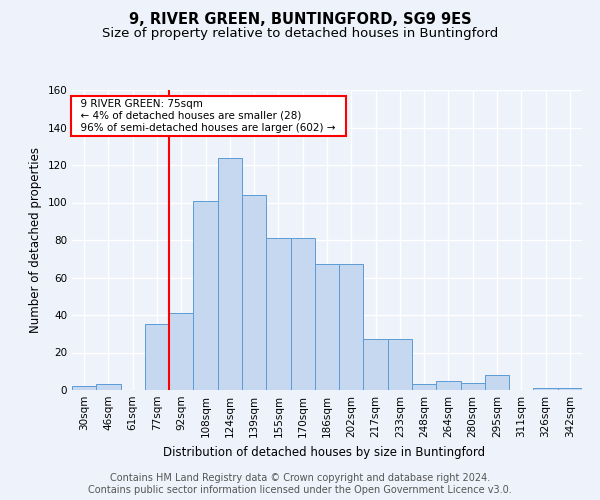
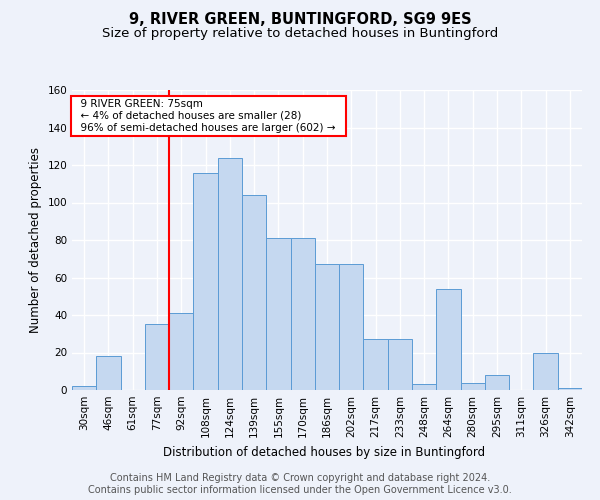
46sqm: 3 -> 18
108sqm: 101 -> 116
264sqm: 5 -> 54
326sqm: 1 -> 20
